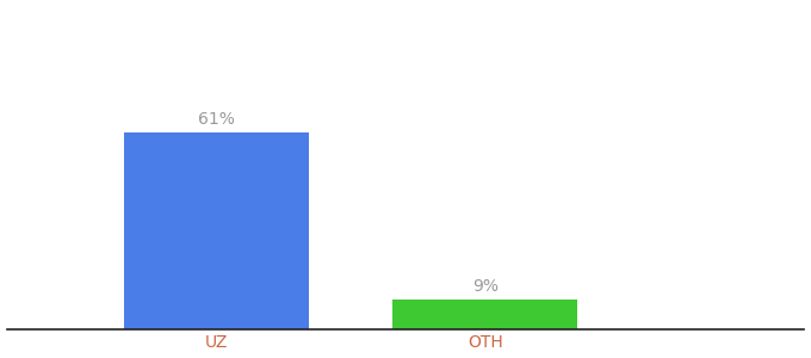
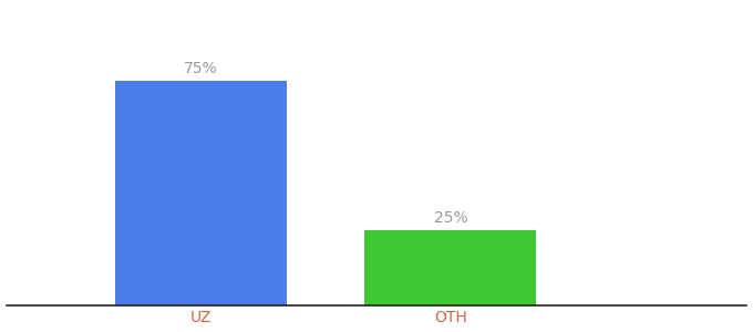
UZ: 61% -> 75%
OTH: 9% -> 25%
